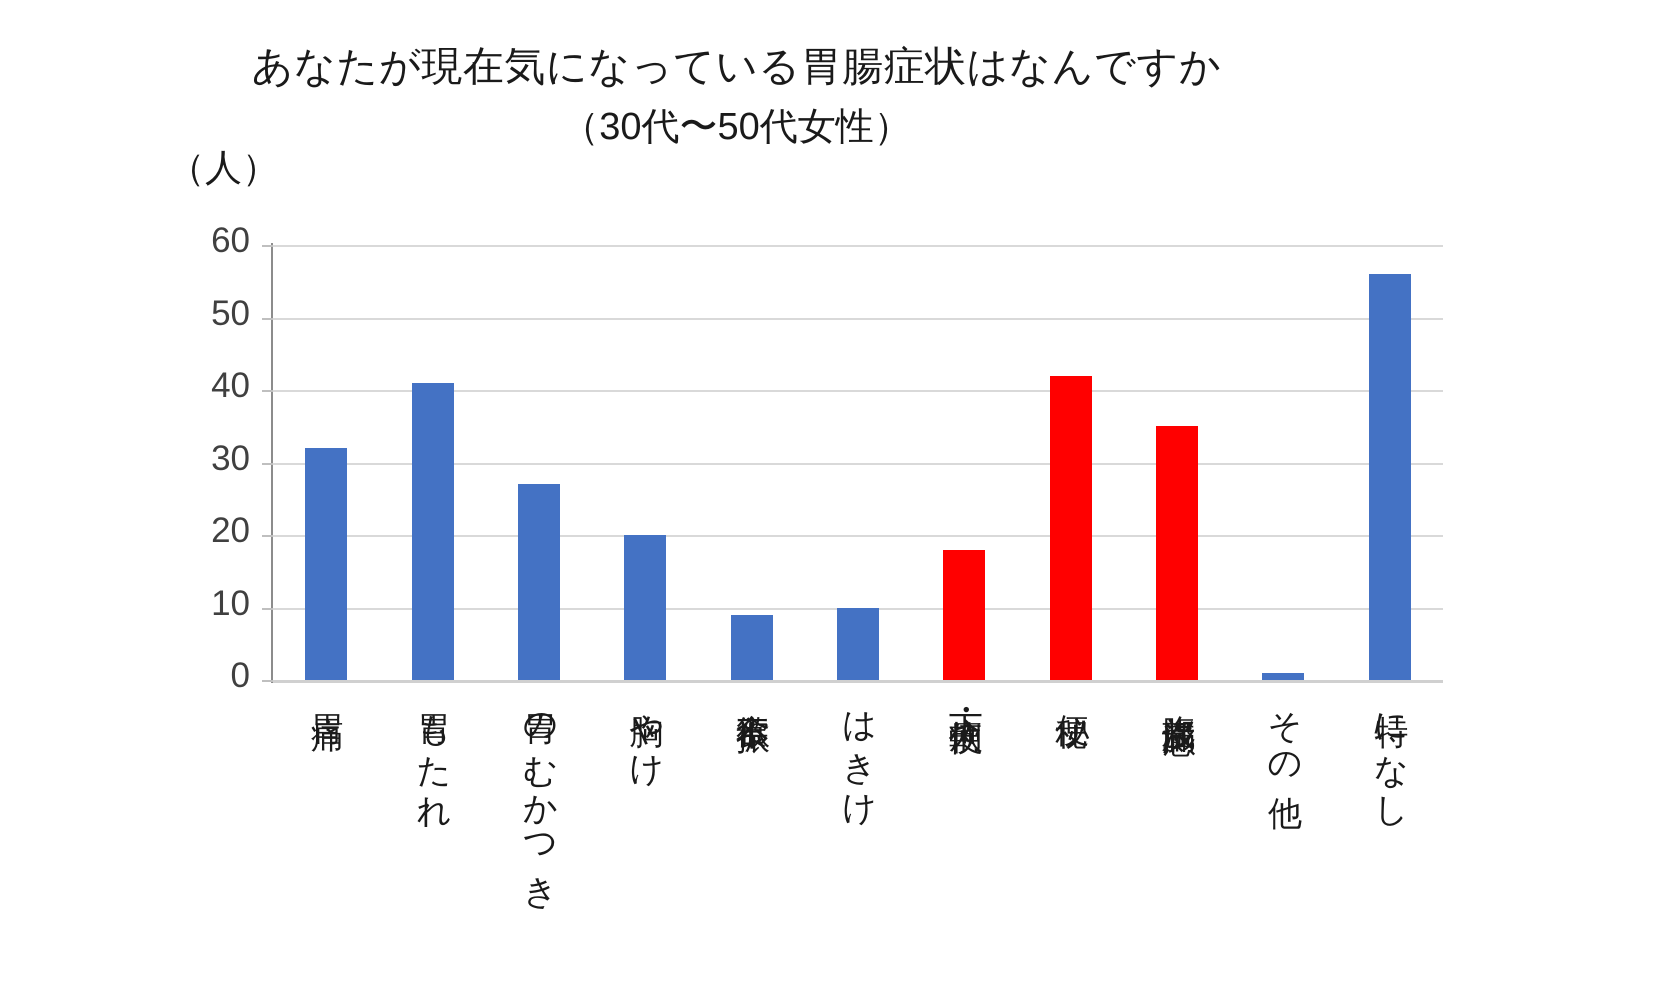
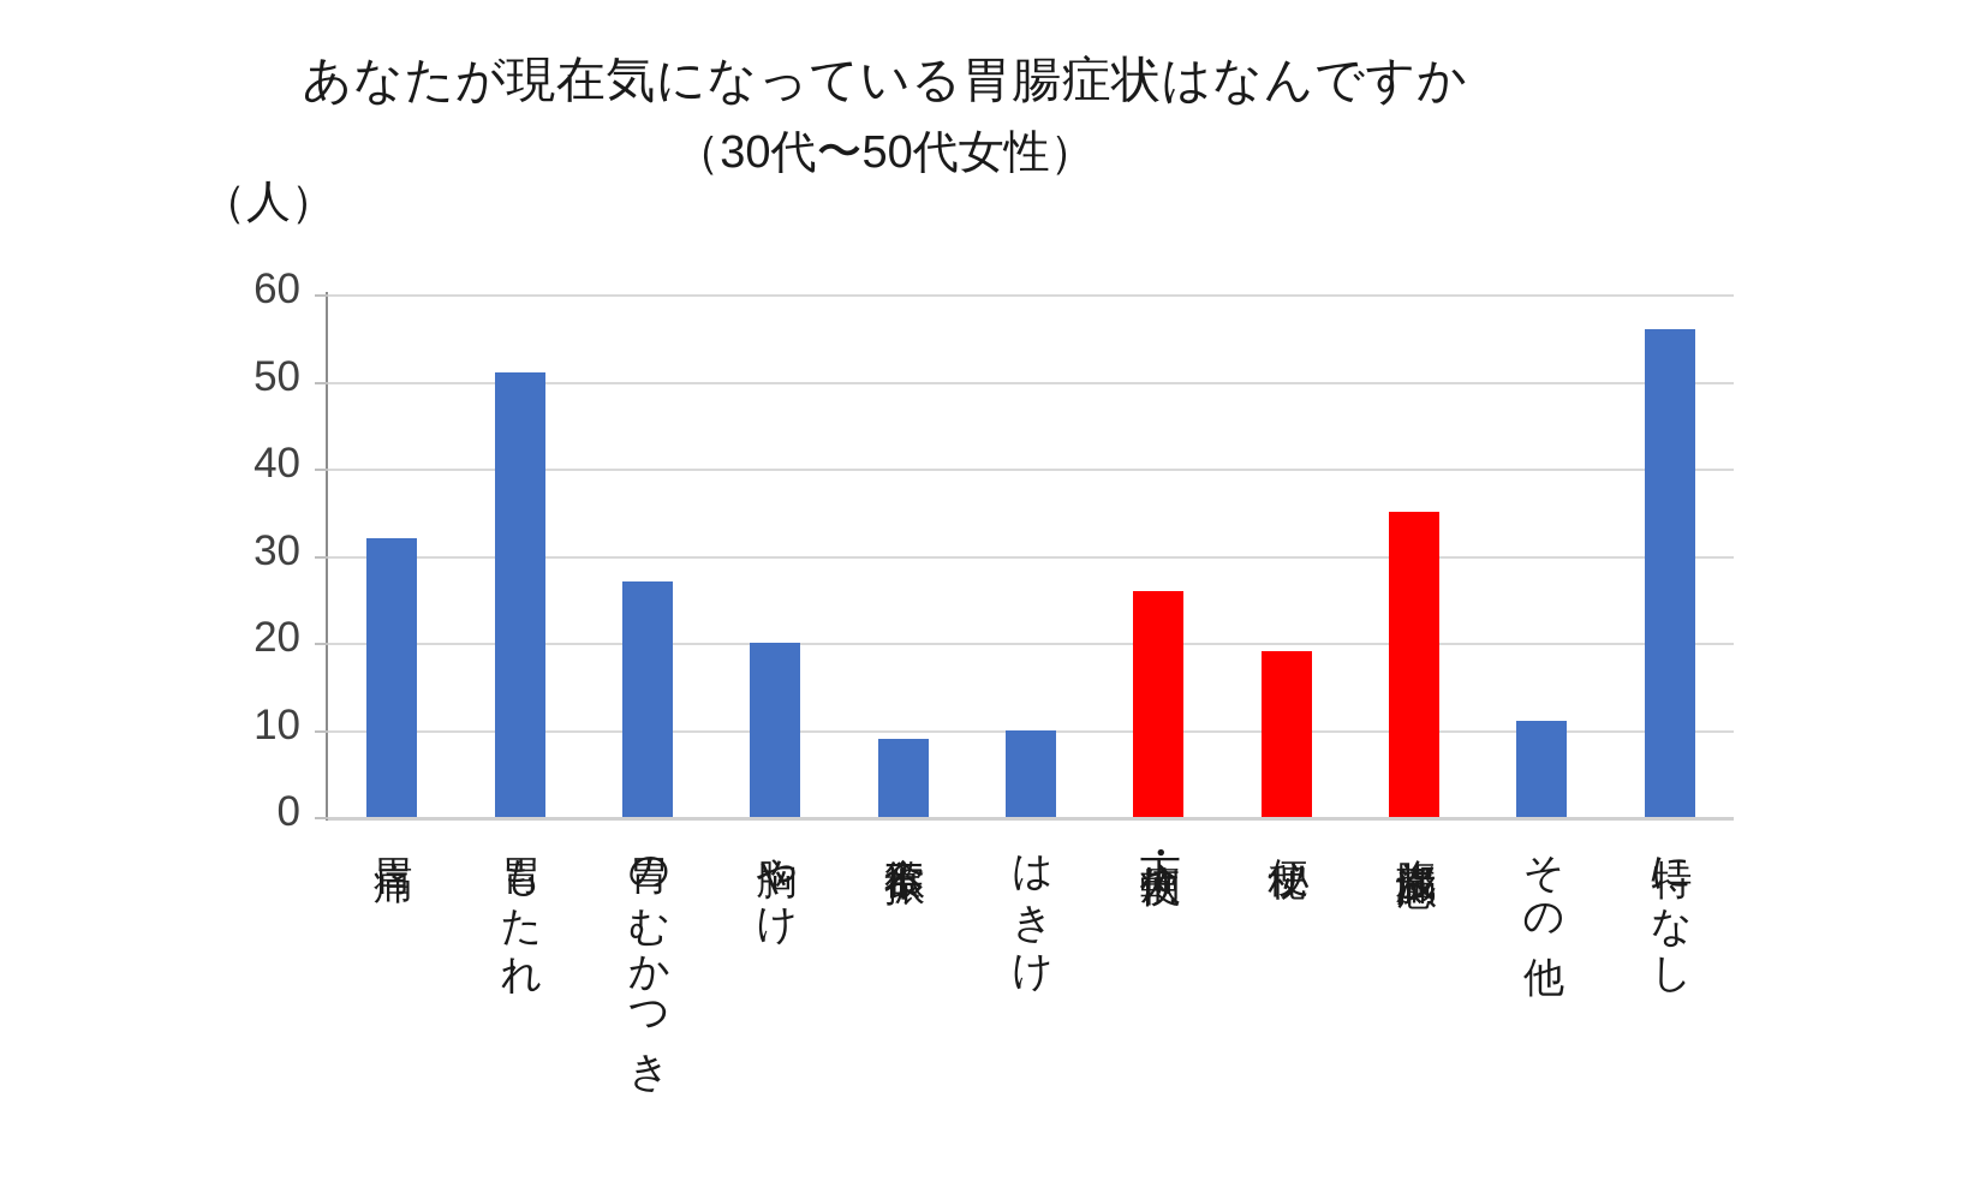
胃もたれ: 41 -> 51
下痢・軟便: 18 -> 26
便秘: 42 -> 19
その他: 1 -> 11
